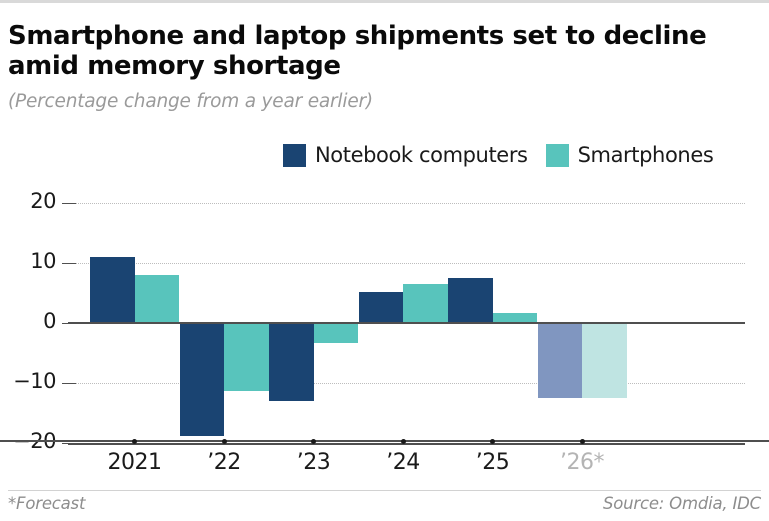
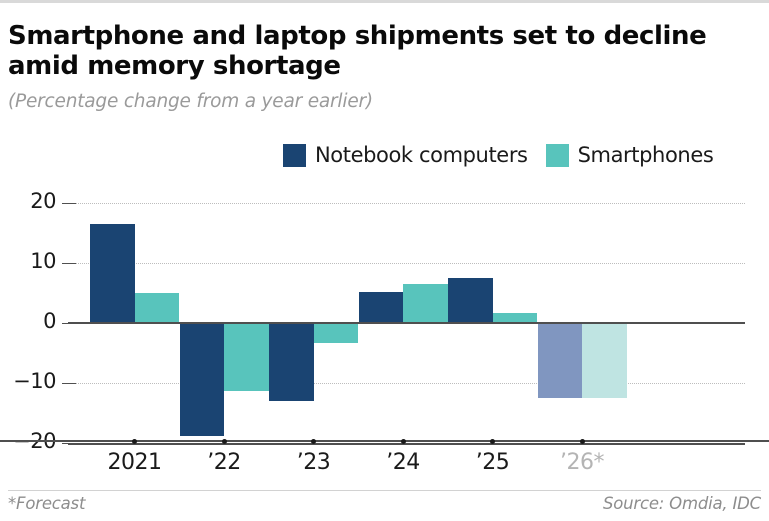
Notebook computers/2021: 11 -> 16
Smartphones/2021: 8 -> 5
